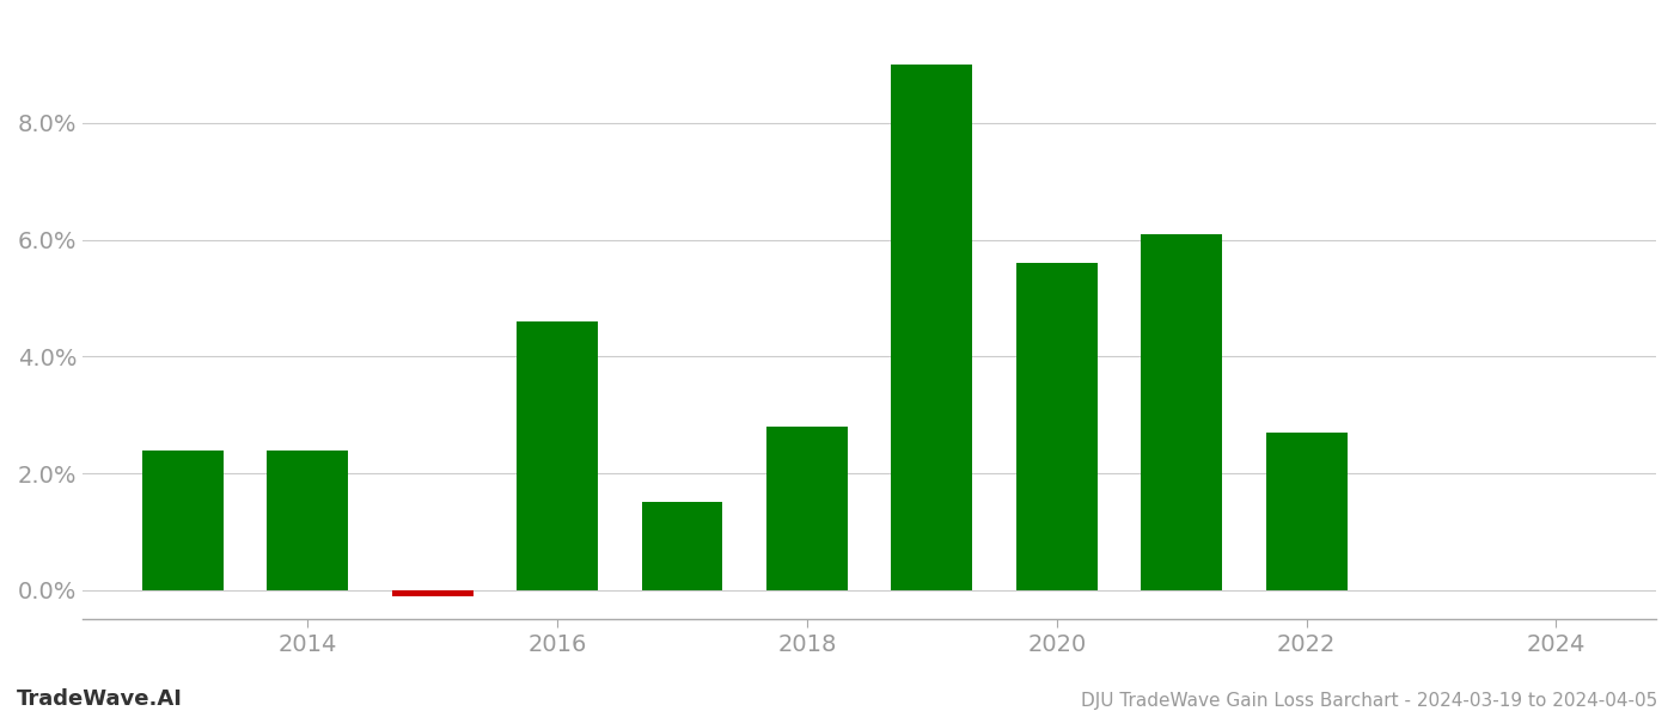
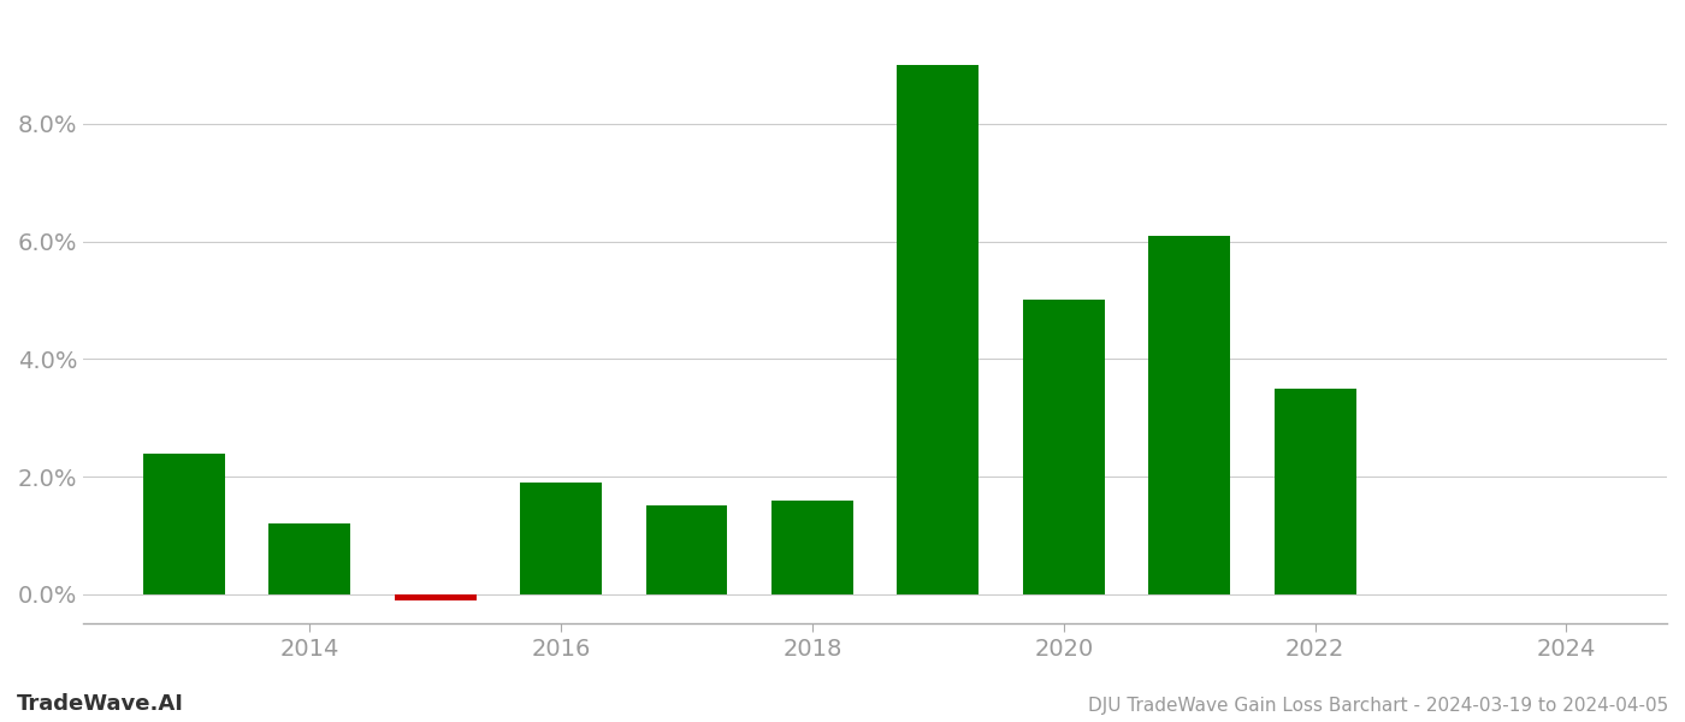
2014: 2.4% -> 1.2%
2016: 4.6% -> 1.9%
2018: 2.8% -> 1.6%
2020: 5.6% -> 5.0%
2022: 2.7% -> 3.5%
